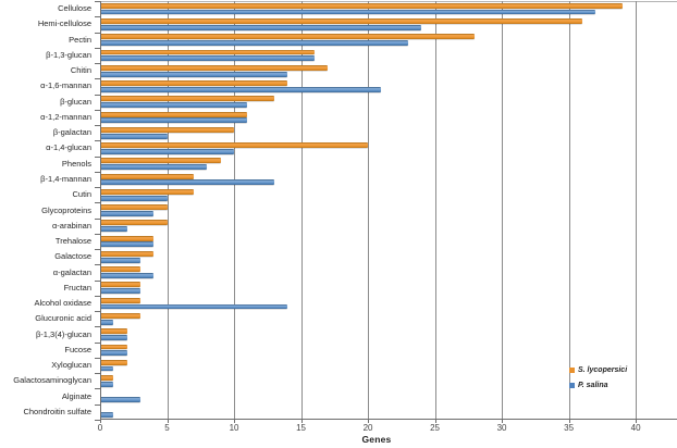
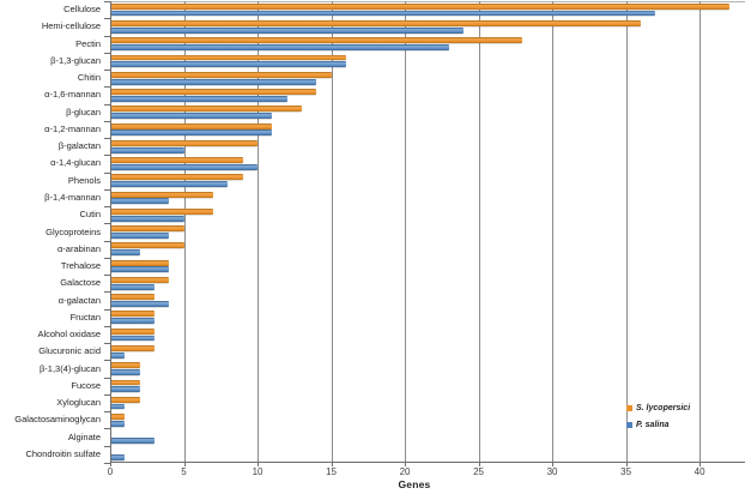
S. lycopersici/Cellulose: 39 -> 42
S. lycopersici/Chitin: 17 -> 15
P. salina/α-1,6-mannan: 21 -> 12
S. lycopersici/α-1,4-glucan: 20 -> 9
P. salina/β-1,4-mannan: 13 -> 4
P. salina/Alcohol oxidase: 14 -> 3
